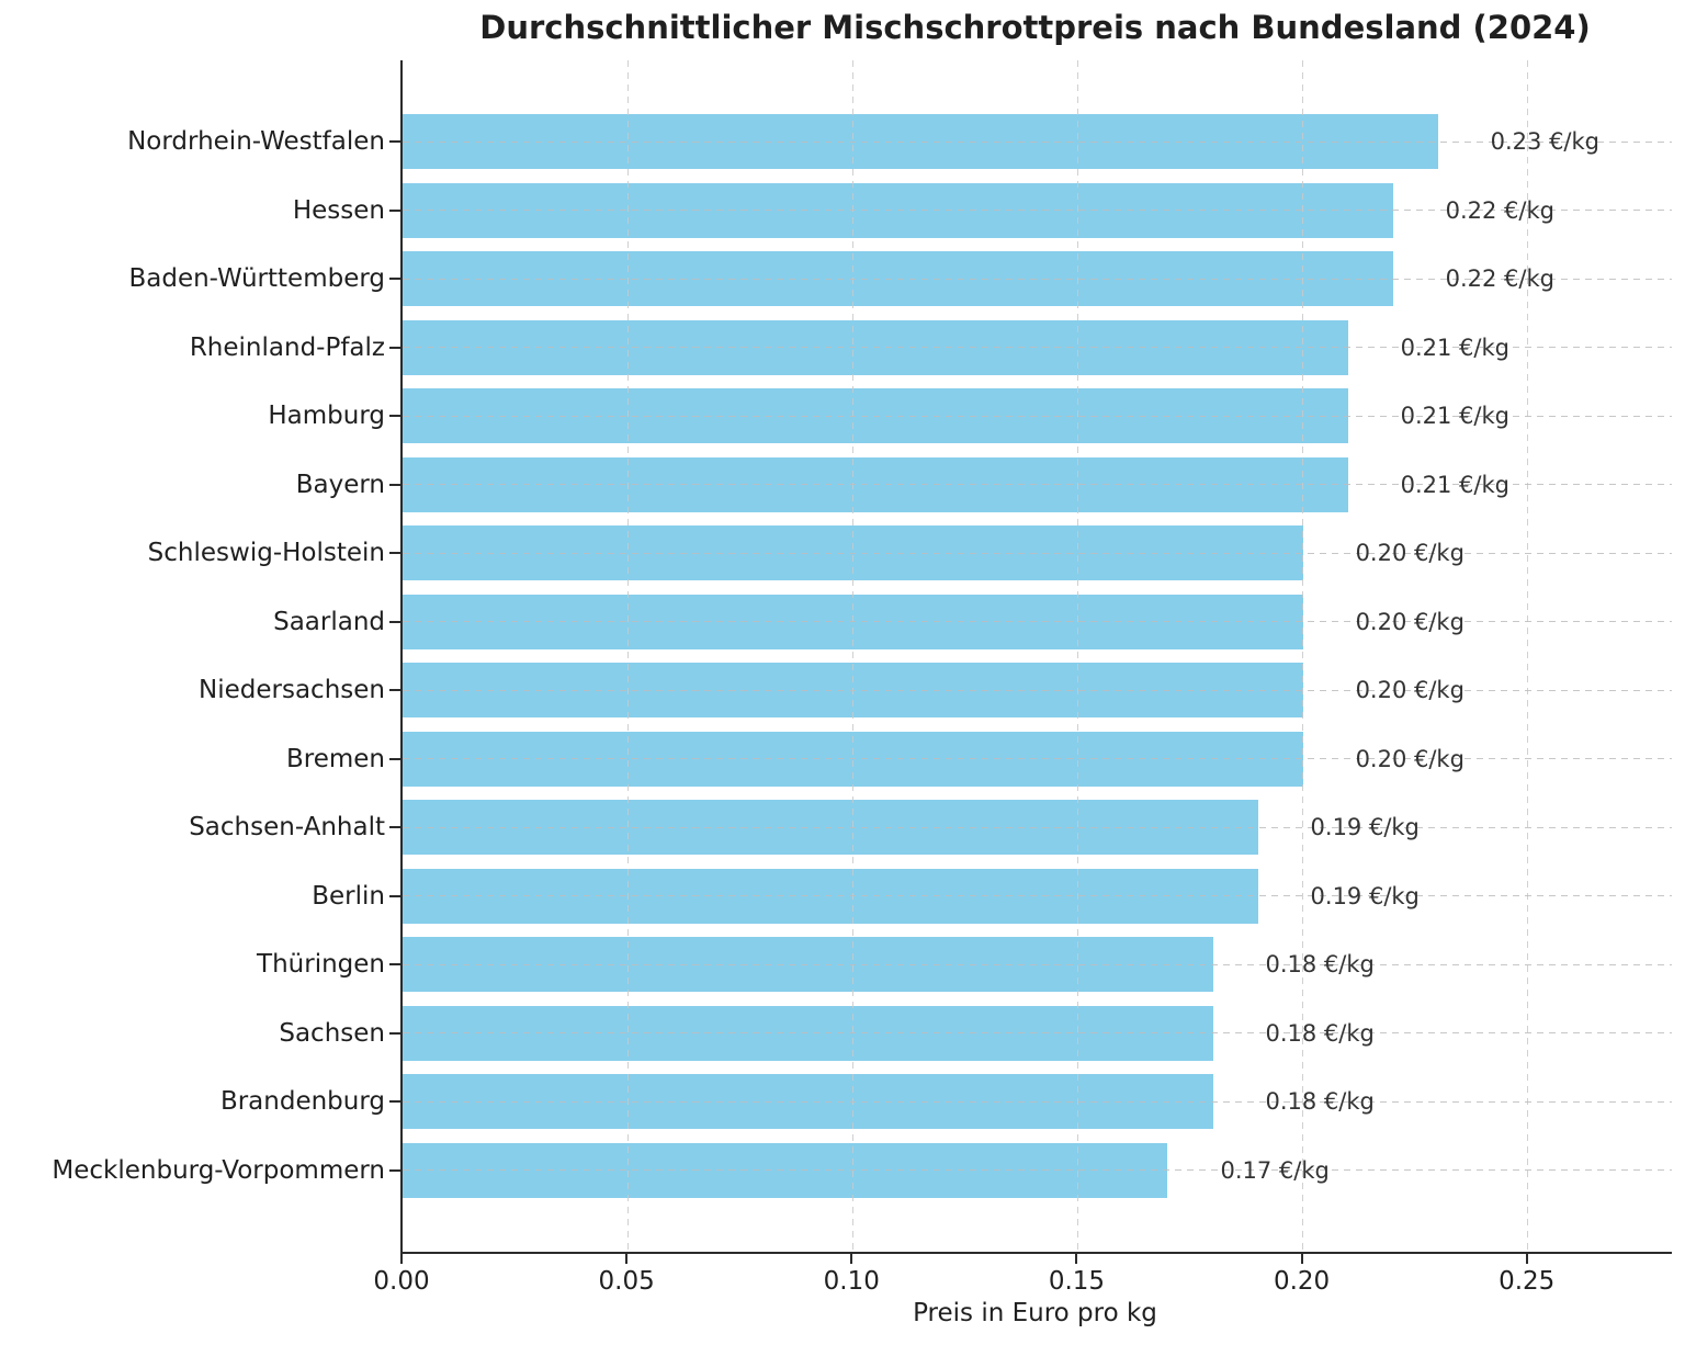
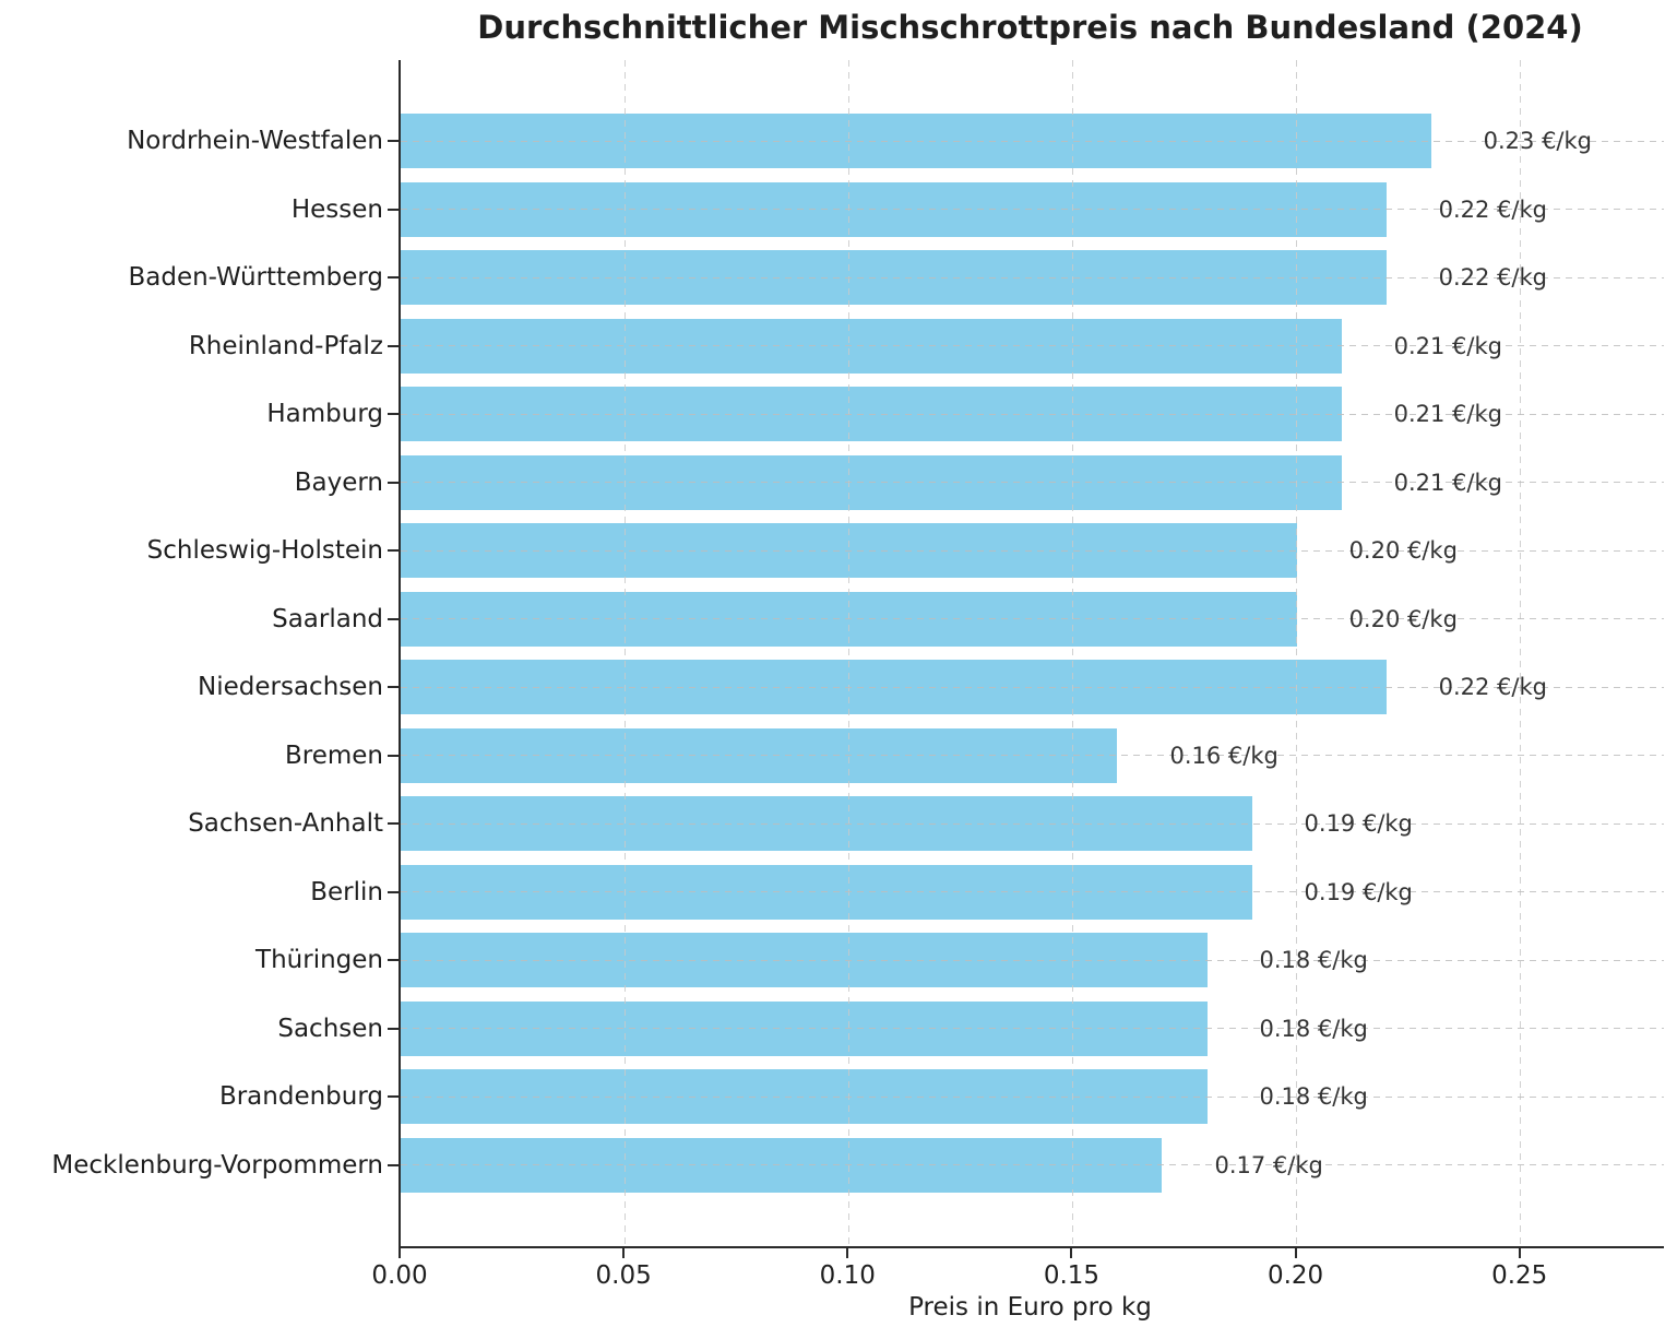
Niedersachsen: 0.20 -> 0.22
Bremen: 0.20 -> 0.16
